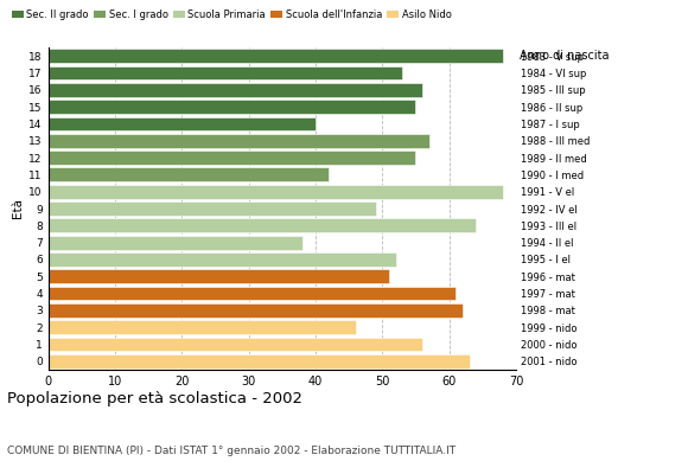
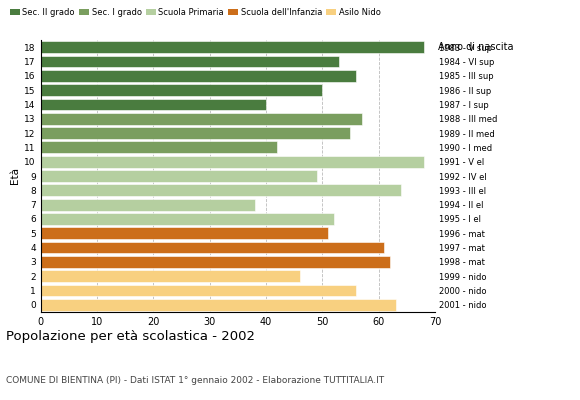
15: 55 -> 50
